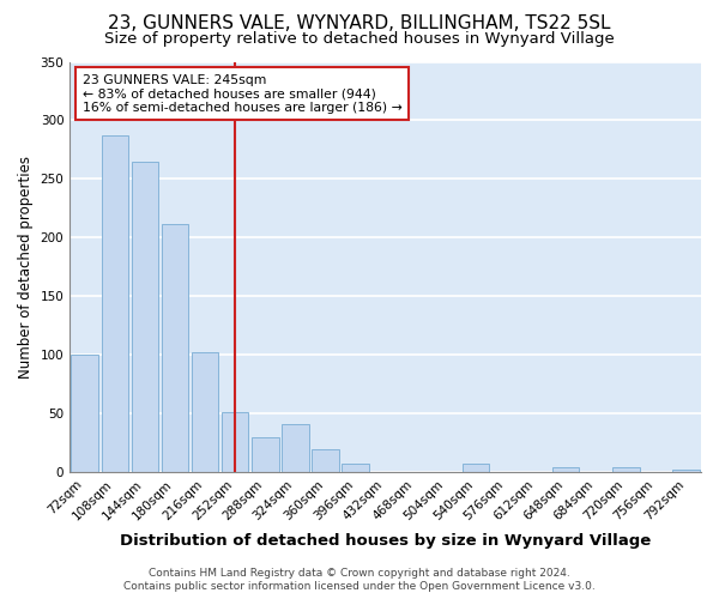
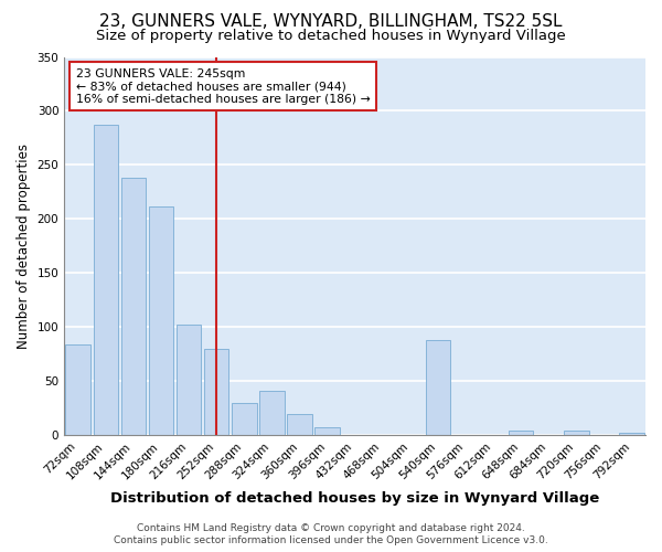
72sqm: 100 -> 84
144sqm: 265 -> 238
252sqm: 51 -> 80
540sqm: 8 -> 88
